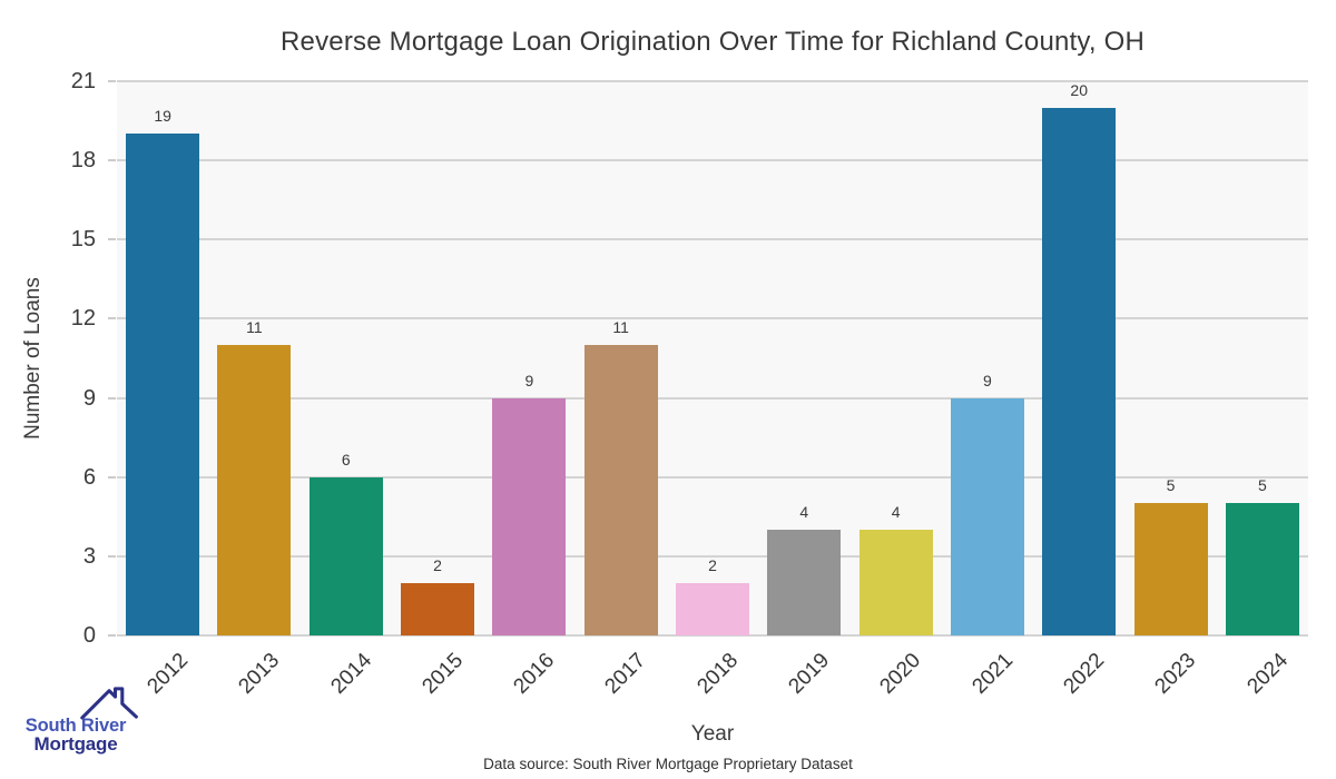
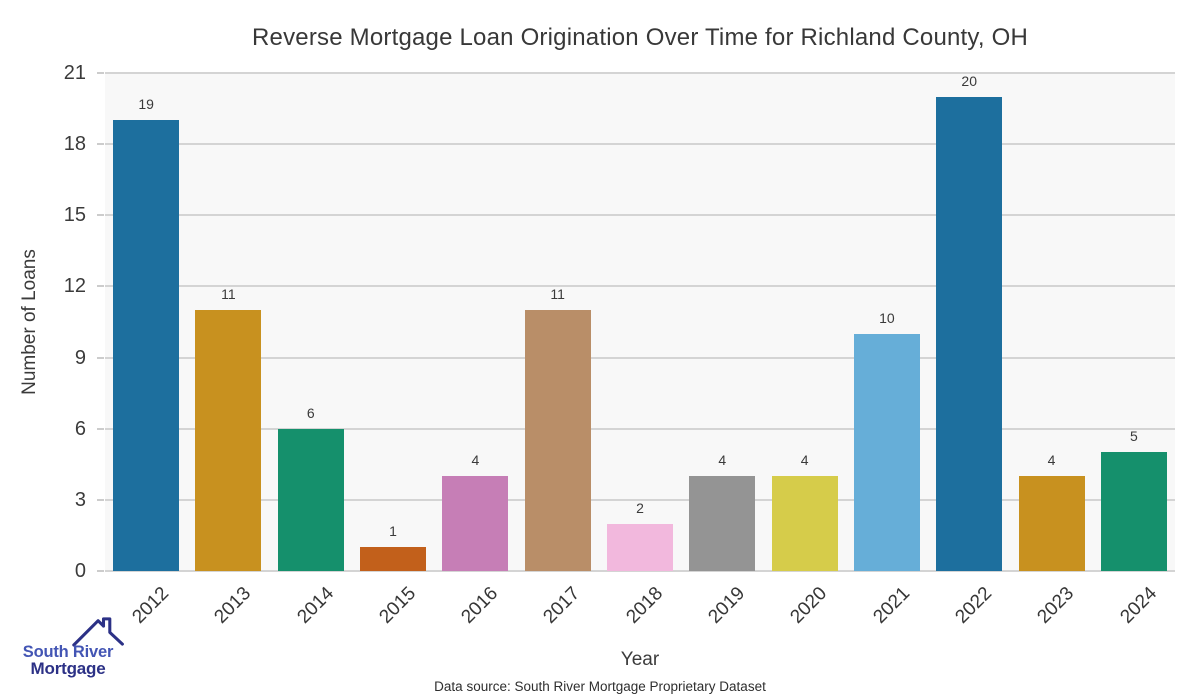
2015: 2 -> 1
2016: 9 -> 4
2021: 9 -> 10
2023: 5 -> 4
